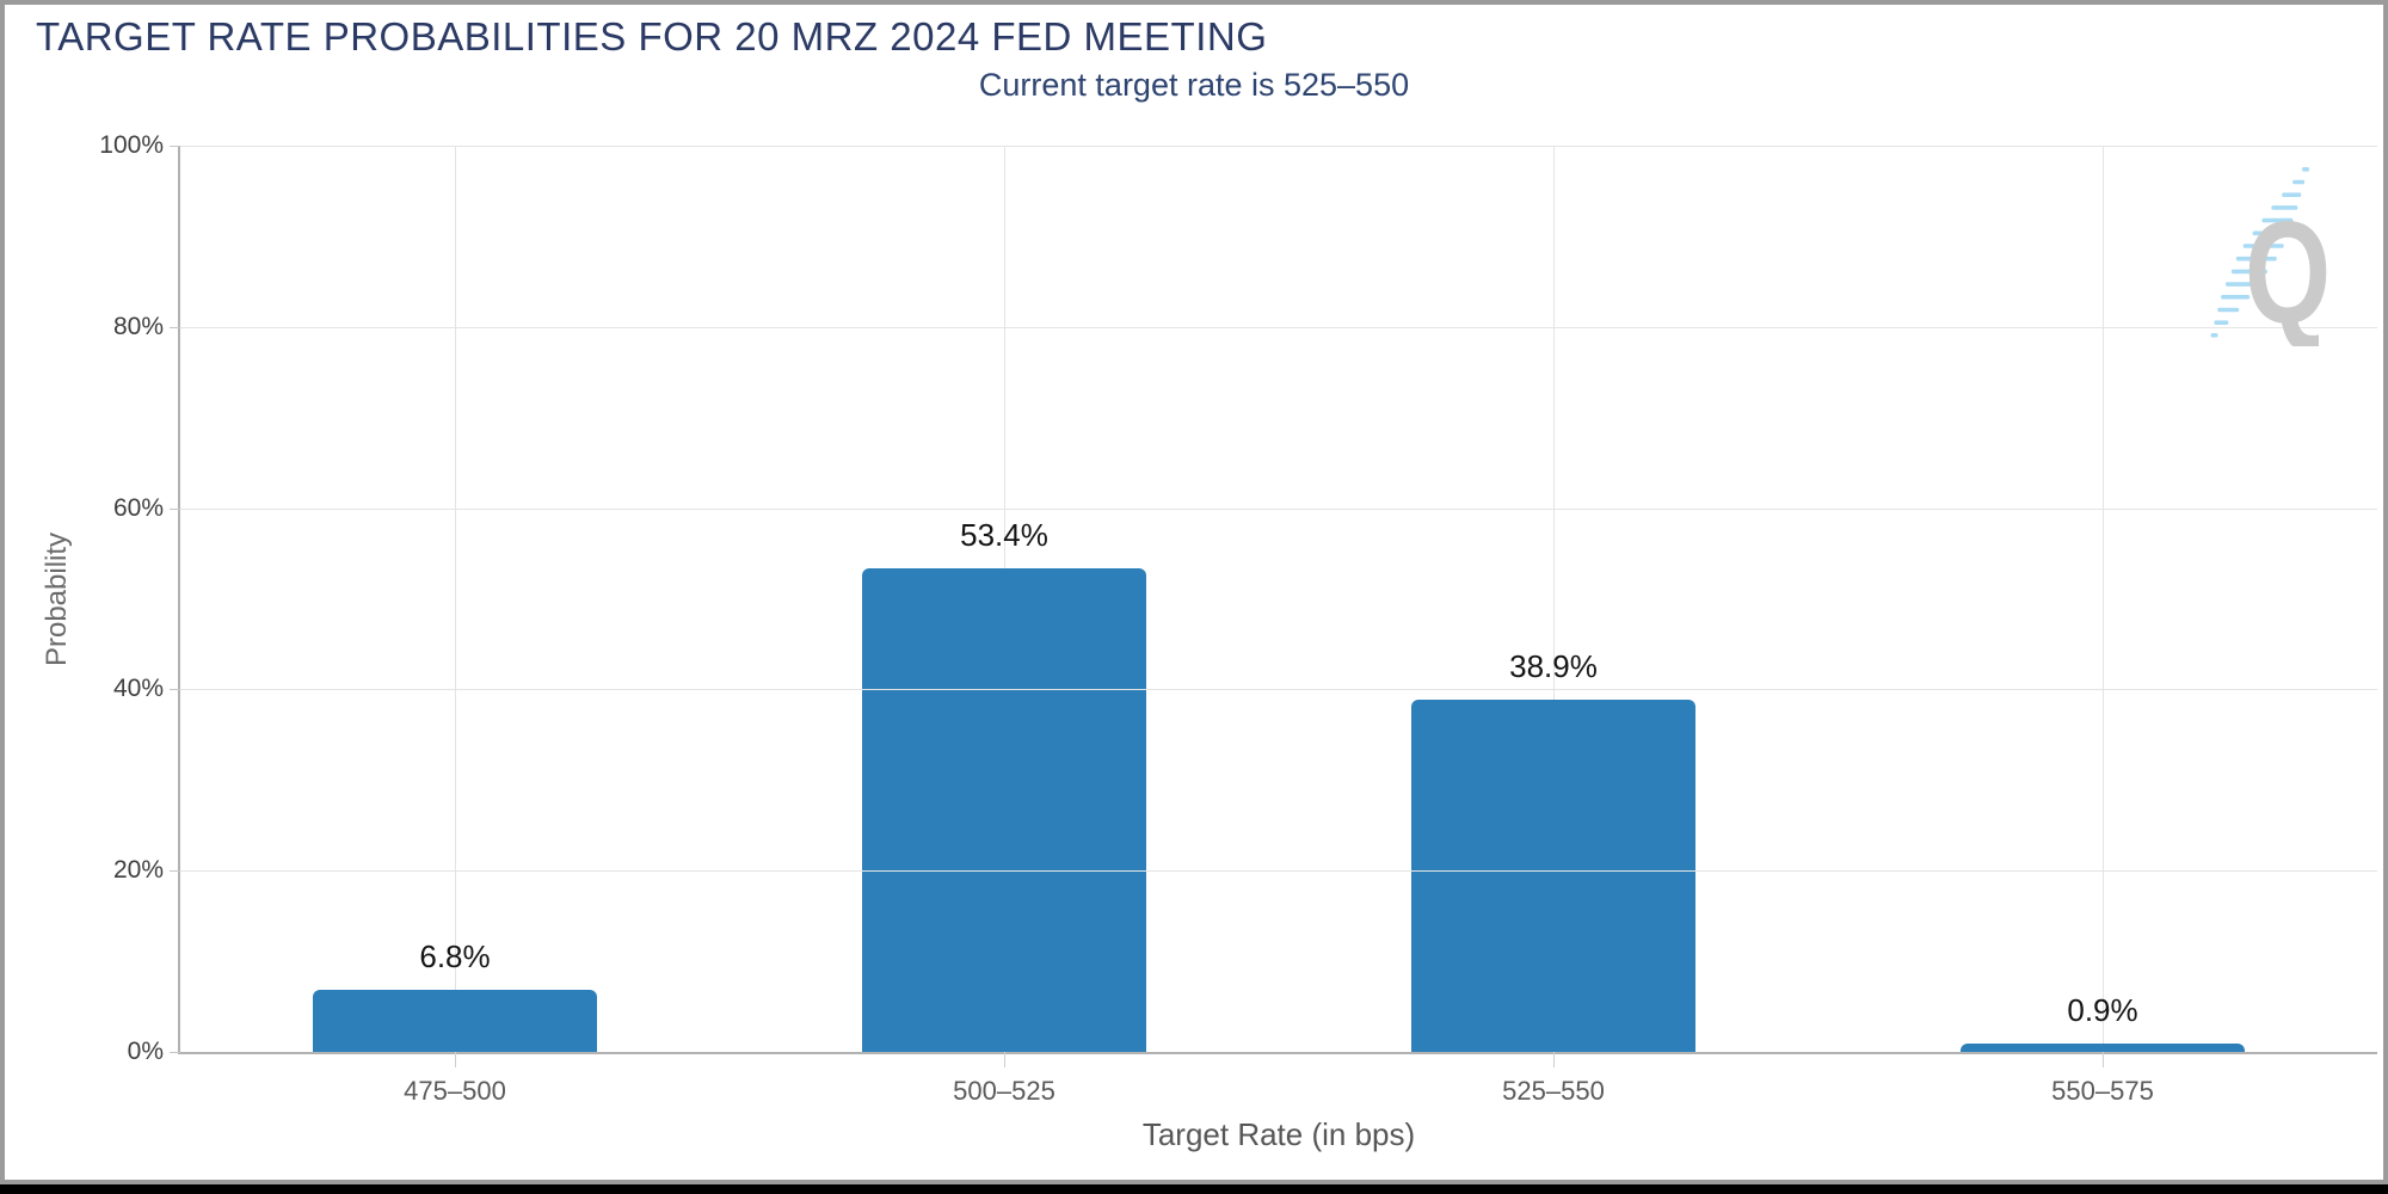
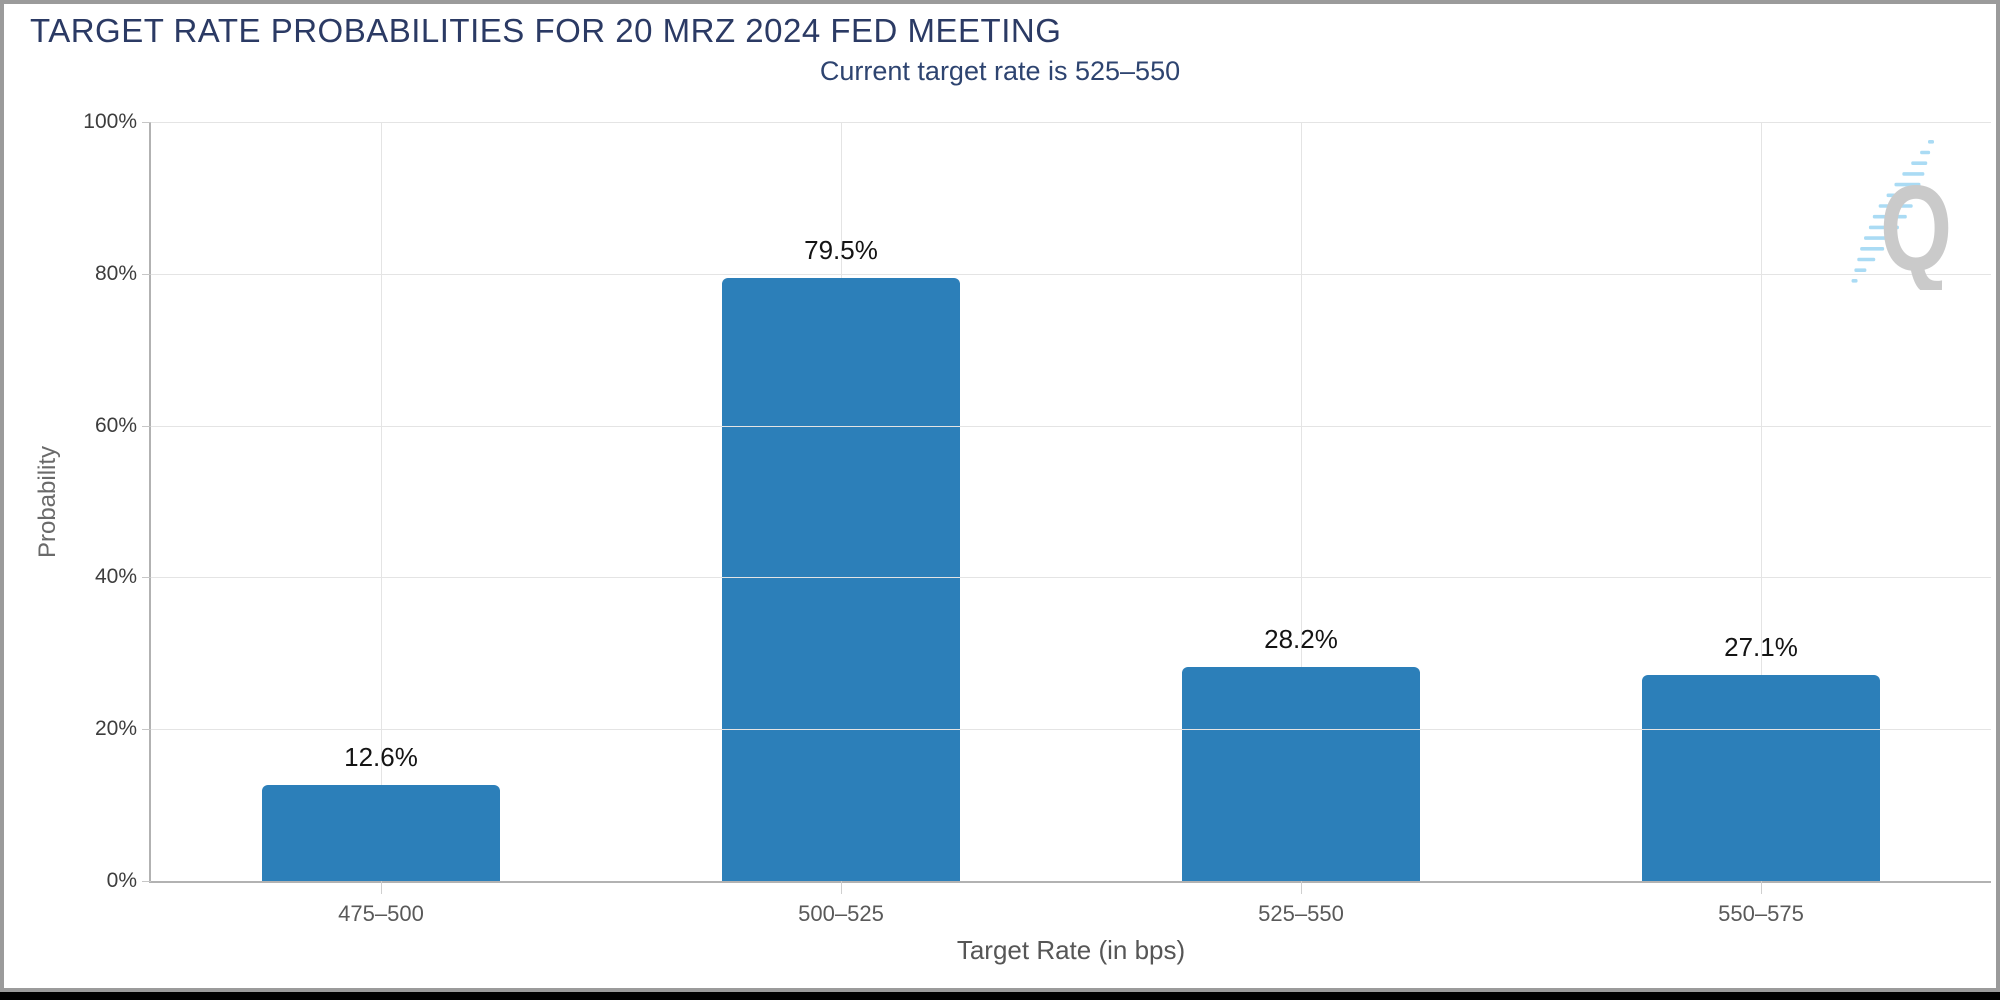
475–500: 6.8% -> 12.6%
500–525: 53.4% -> 79.5%
525–550: 38.9% -> 28.2%
550–575: 0.9% -> 27.1%
